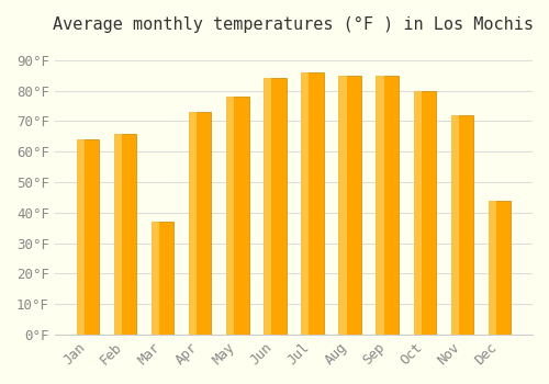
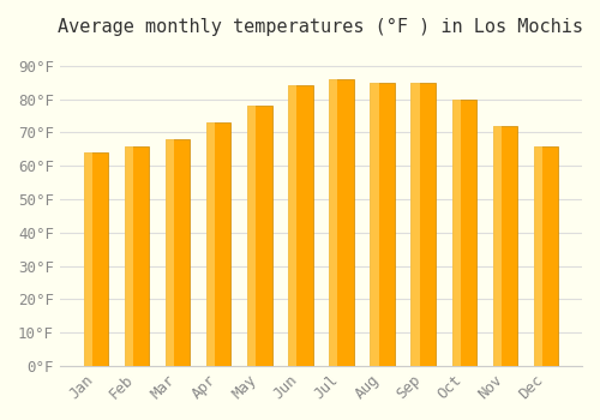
Mar: 37°F -> 68°F
Dec: 44°F -> 66°F
